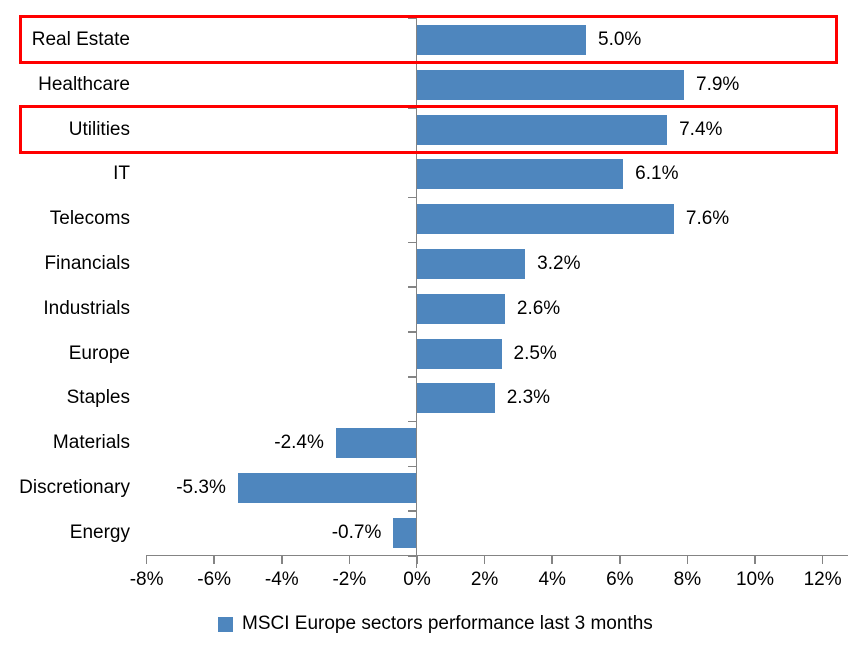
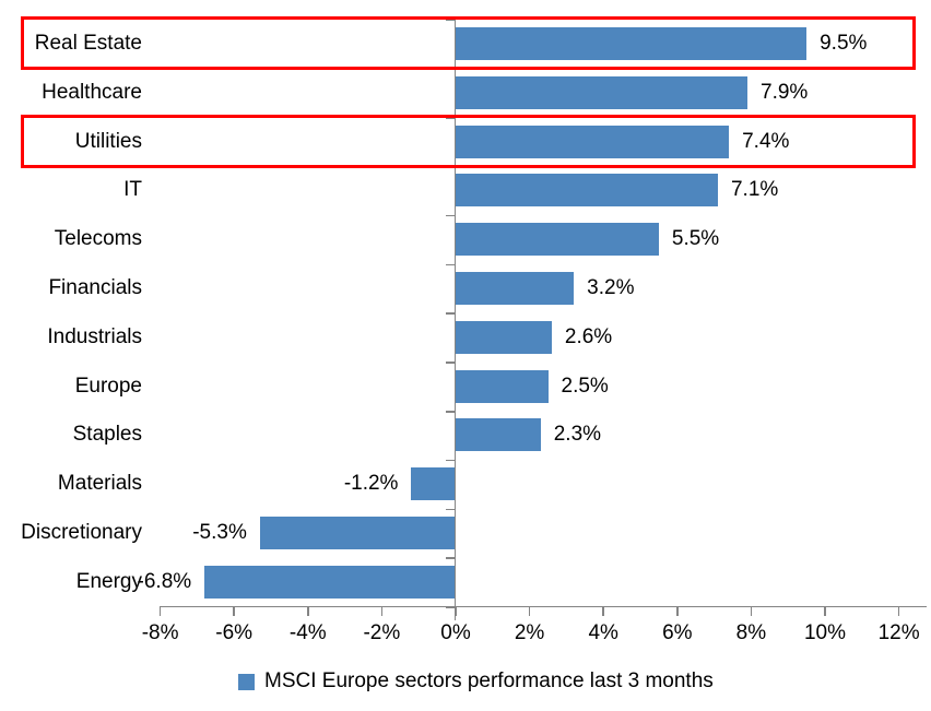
Real Estate: 5.0% -> 9.5%
IT: 6.1% -> 7.1%
Telecoms: 7.6% -> 5.5%
Materials: -2.4% -> -1.2%
Energy: -0.7% -> -6.8%
